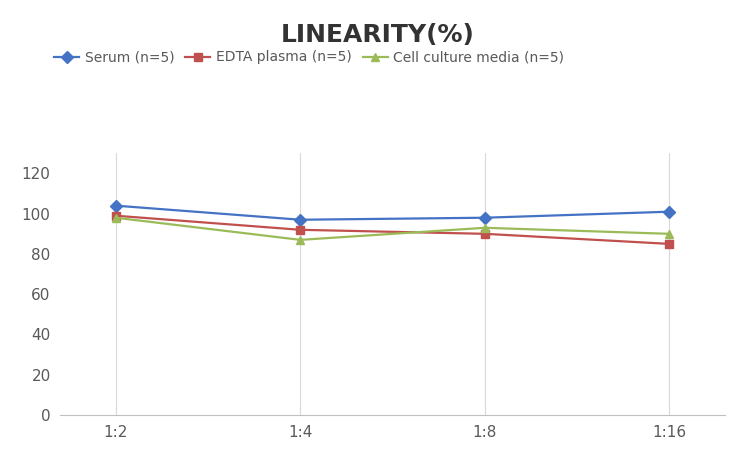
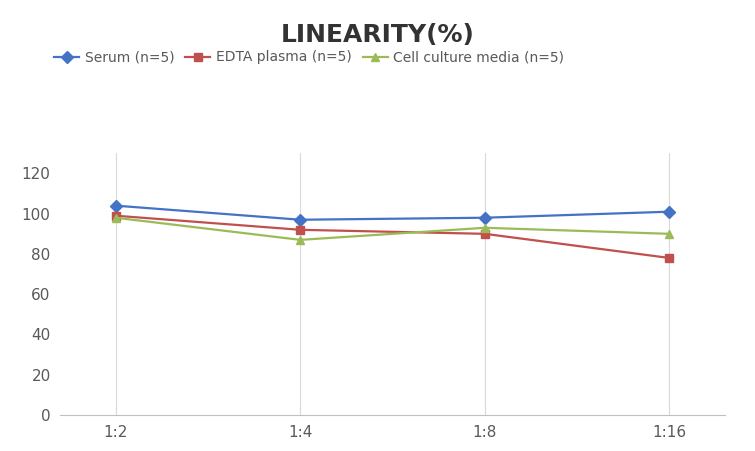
EDTA plasma (n=5)/1:16: 85 -> 78
